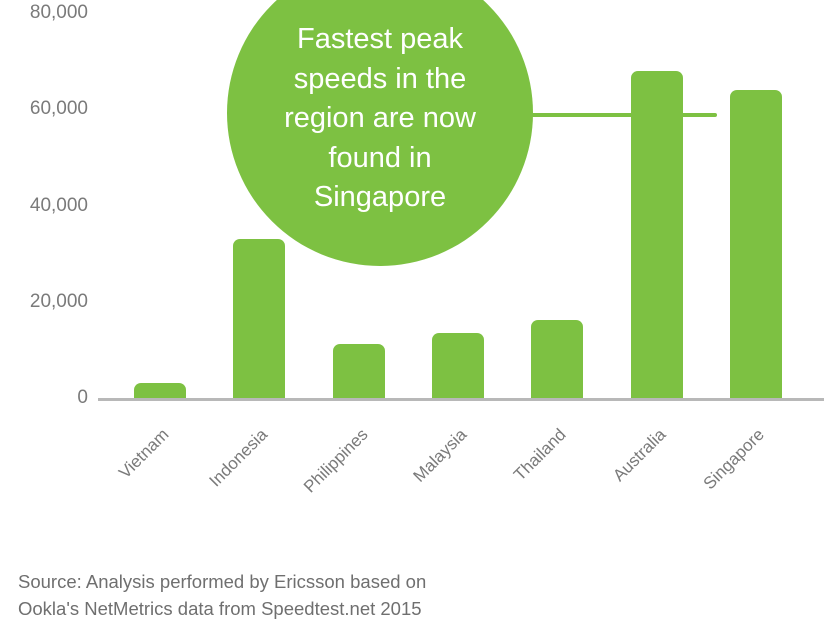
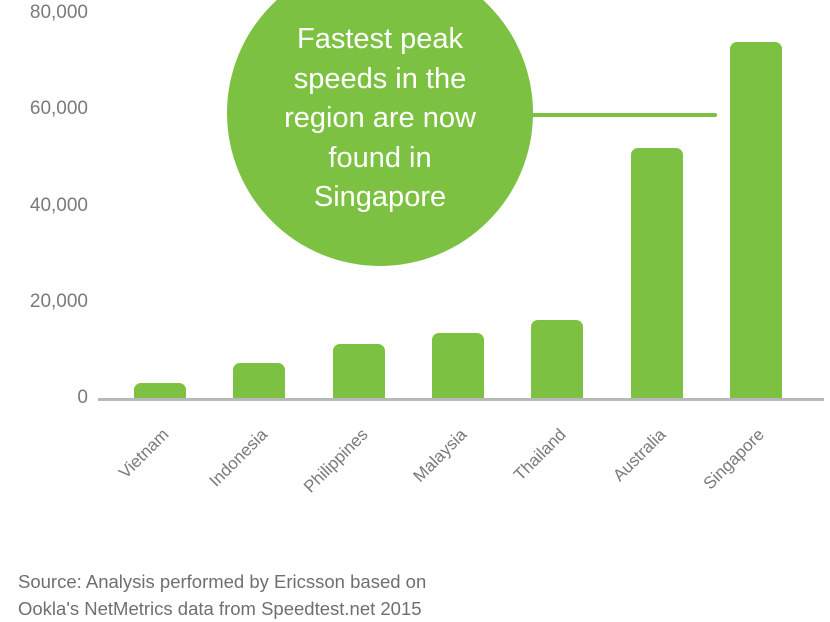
Indonesia: 33000 -> 7000
Australia: 68000 -> 52000
Singapore: 64000 -> 74000
